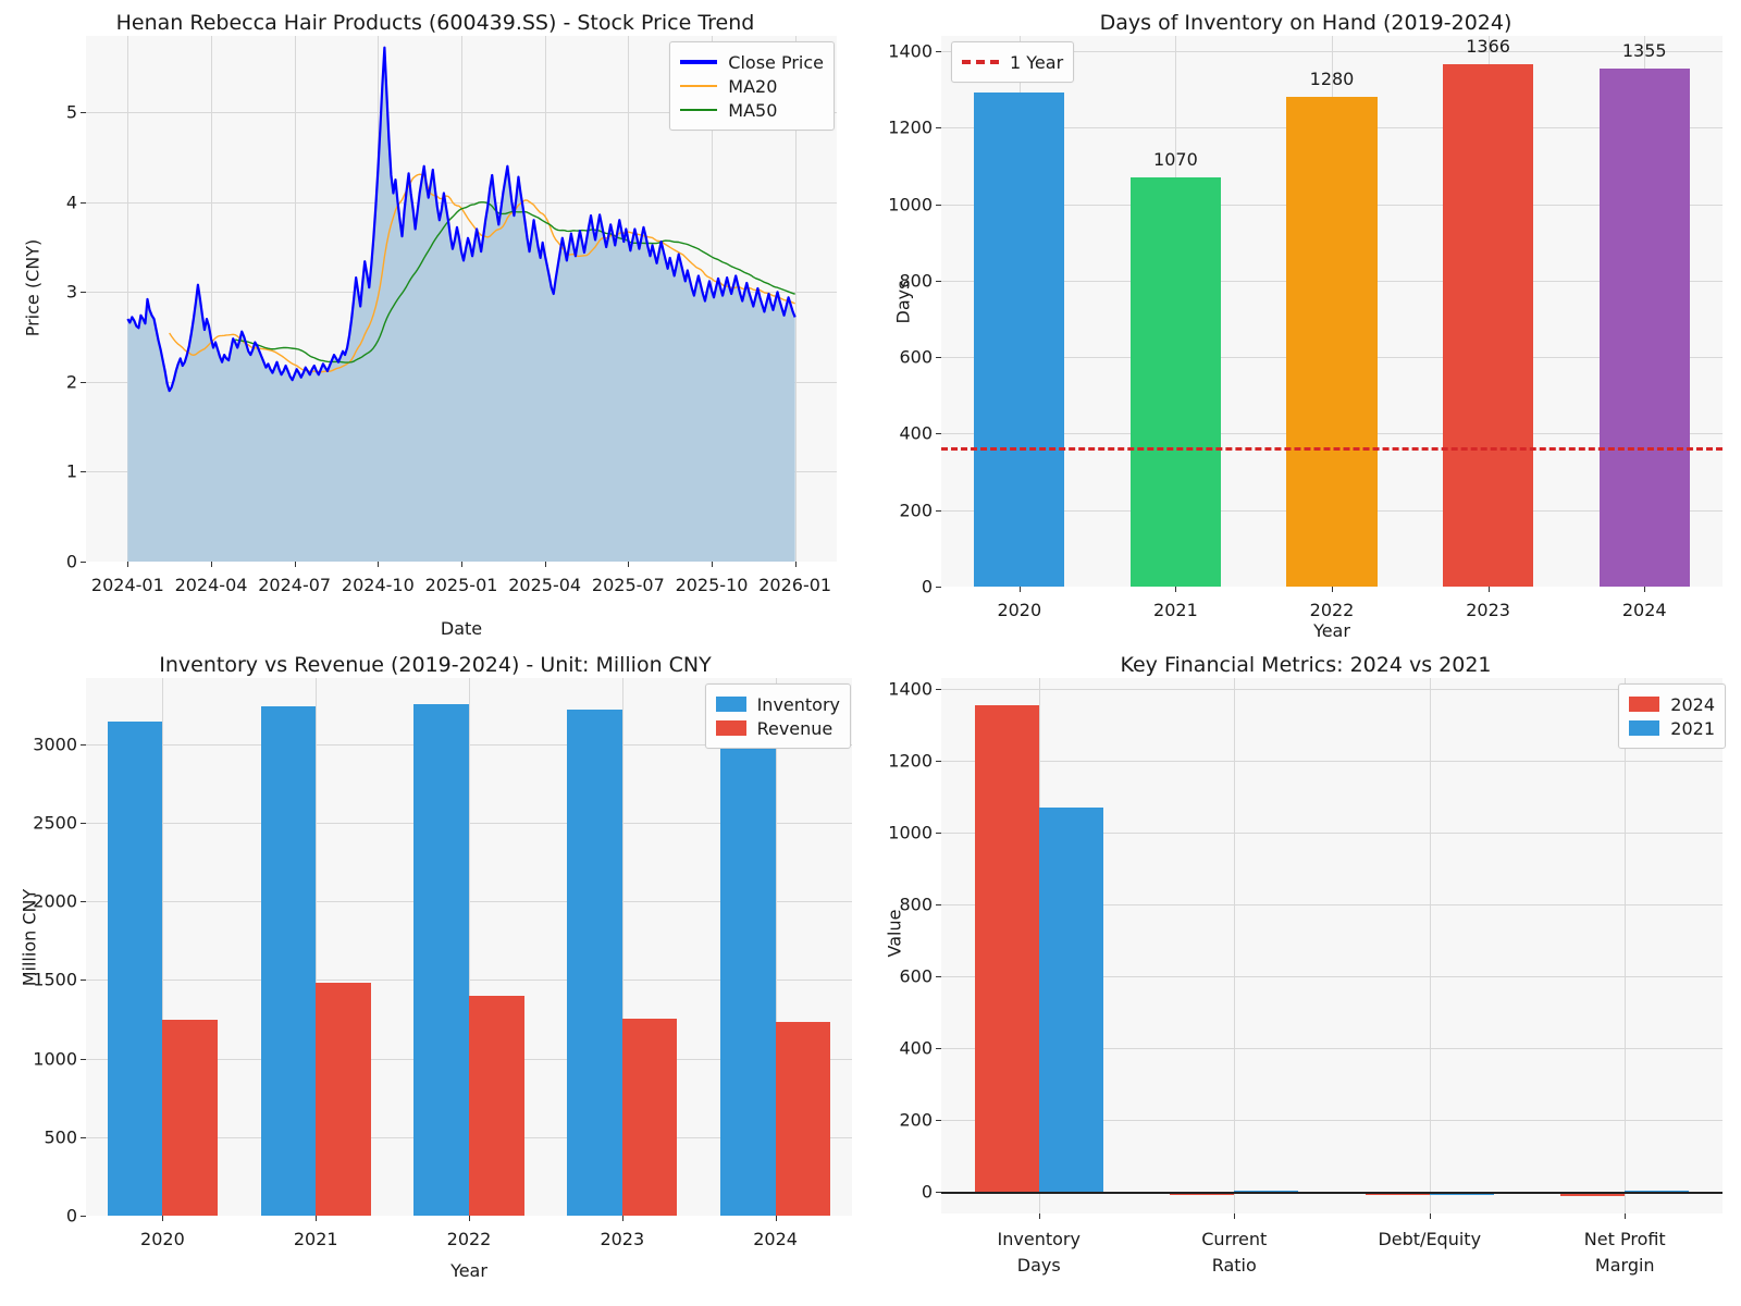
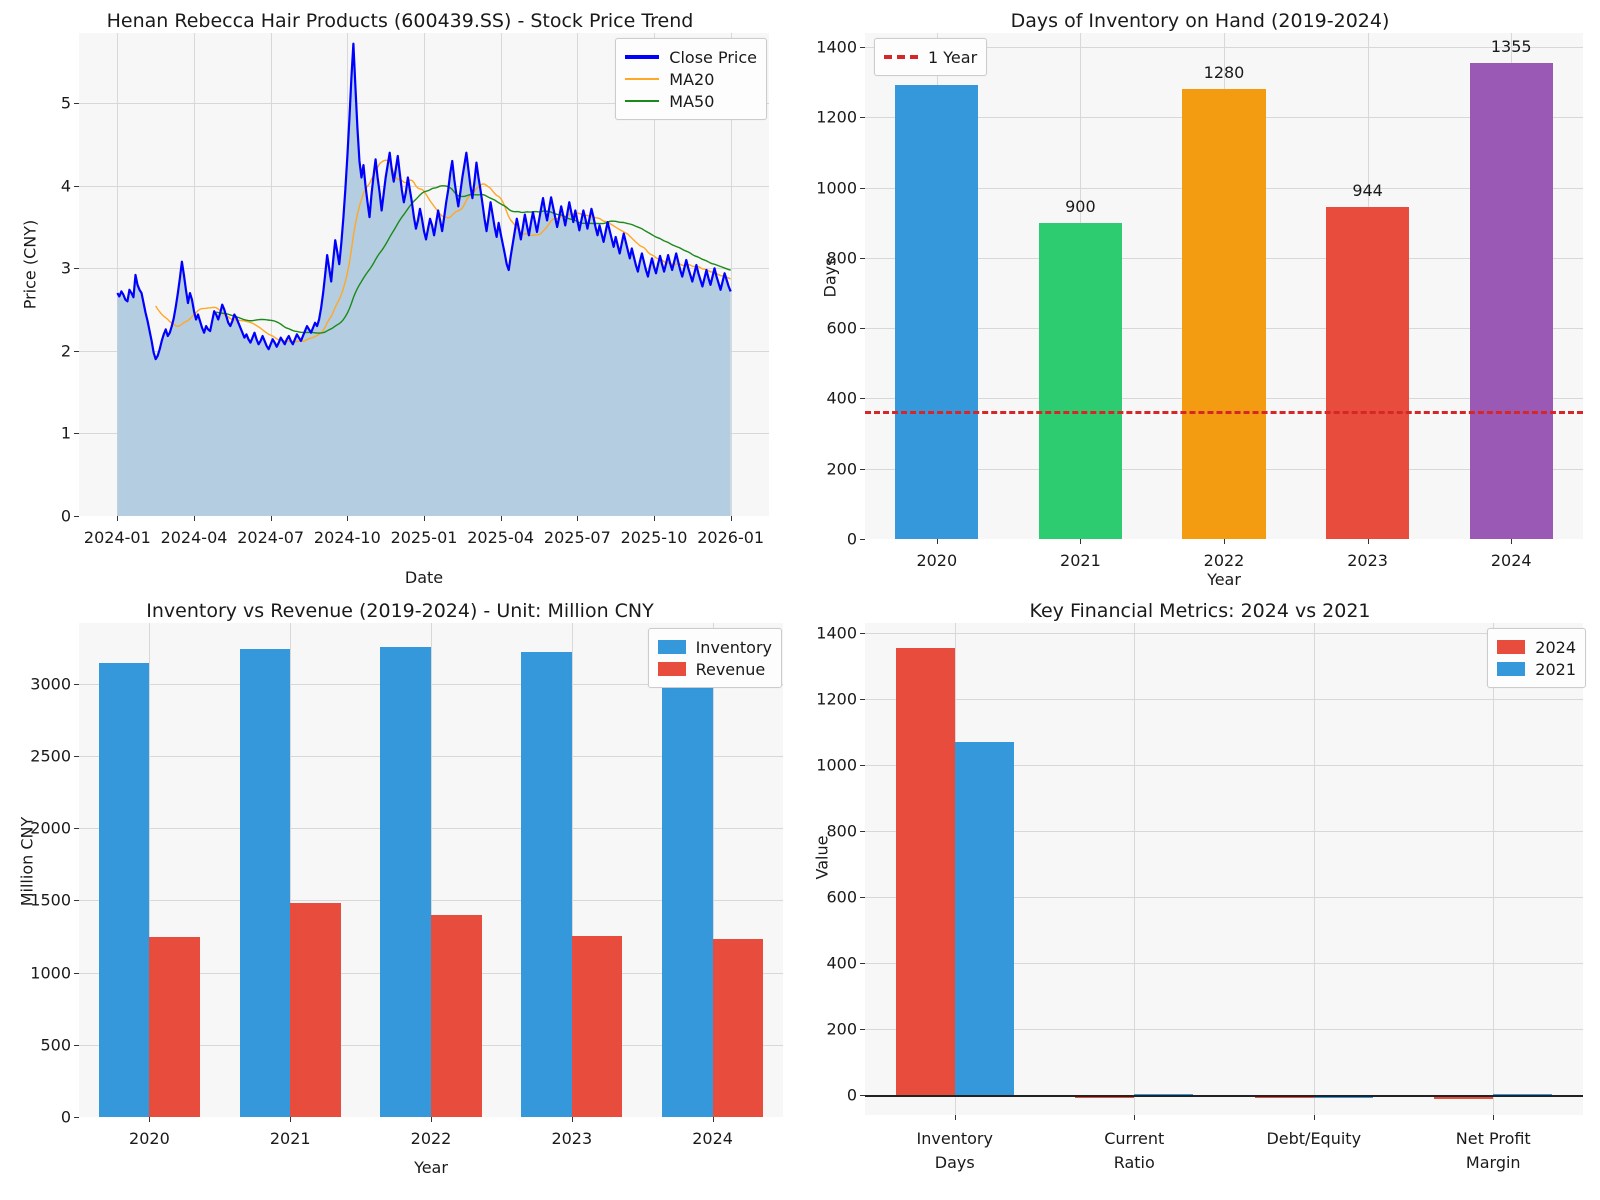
Days of Inventory on Hand (2019-2024)/2021: 1070 -> 900
Days of Inventory on Hand (2019-2024)/2023: 1366 -> 944
